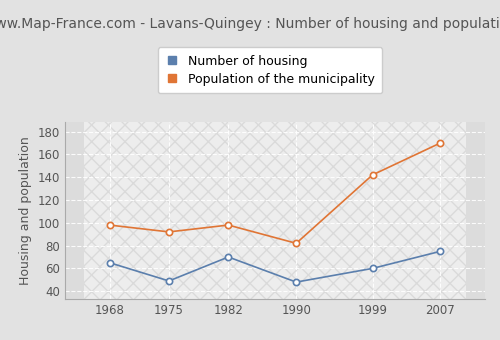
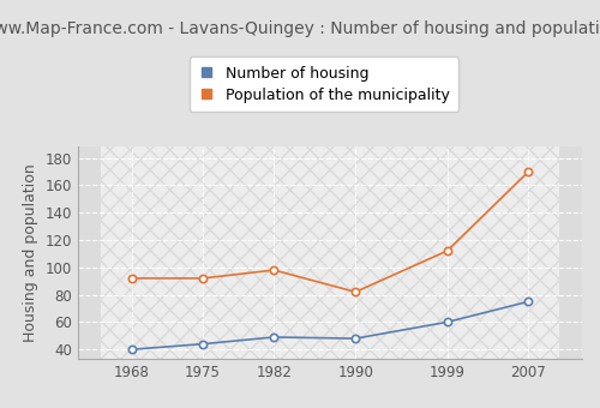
Number of housing/1968: 65 -> 40
Population of the municipality/1968: 98 -> 92
Number of housing/1975: 49 -> 44
Number of housing/1982: 70 -> 49
Population of the municipality/1999: 142 -> 112
